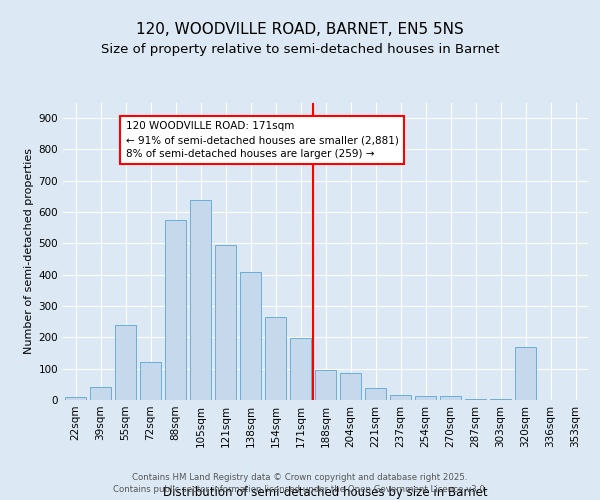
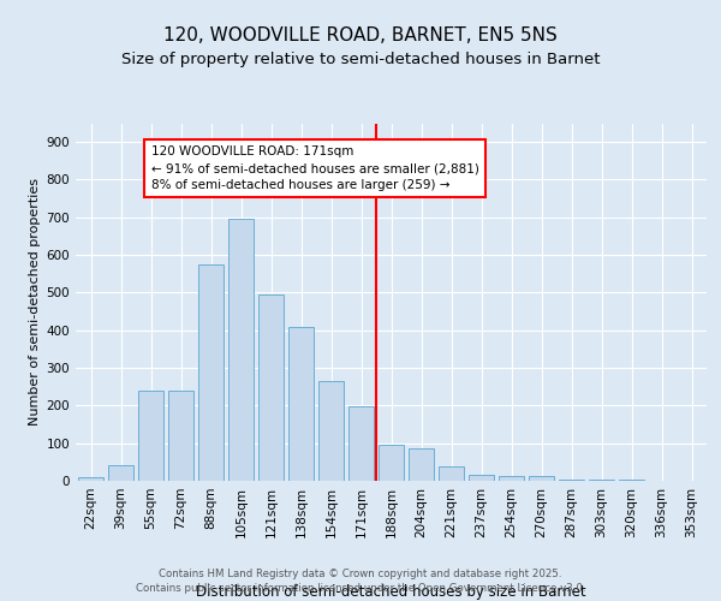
72sqm: 120 -> 238
105sqm: 640 -> 695
320sqm: 170 -> 2
